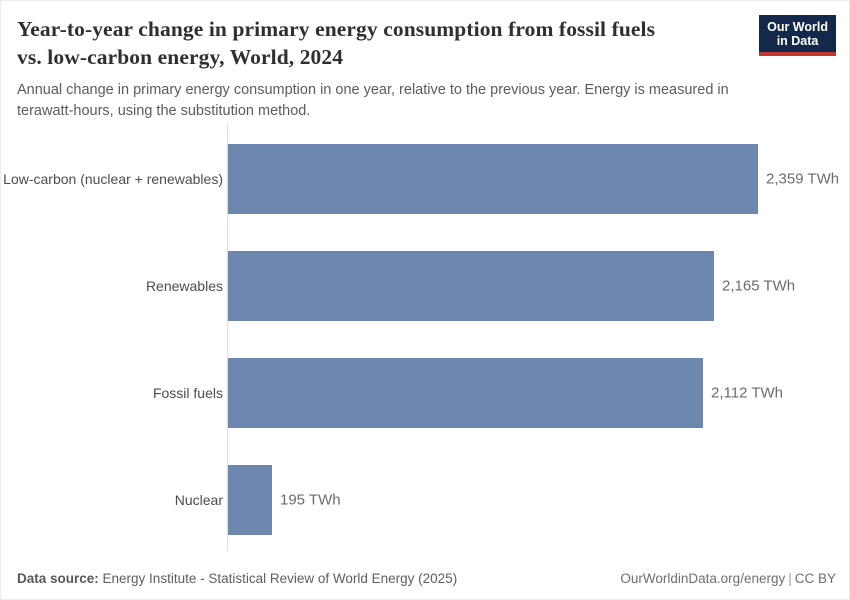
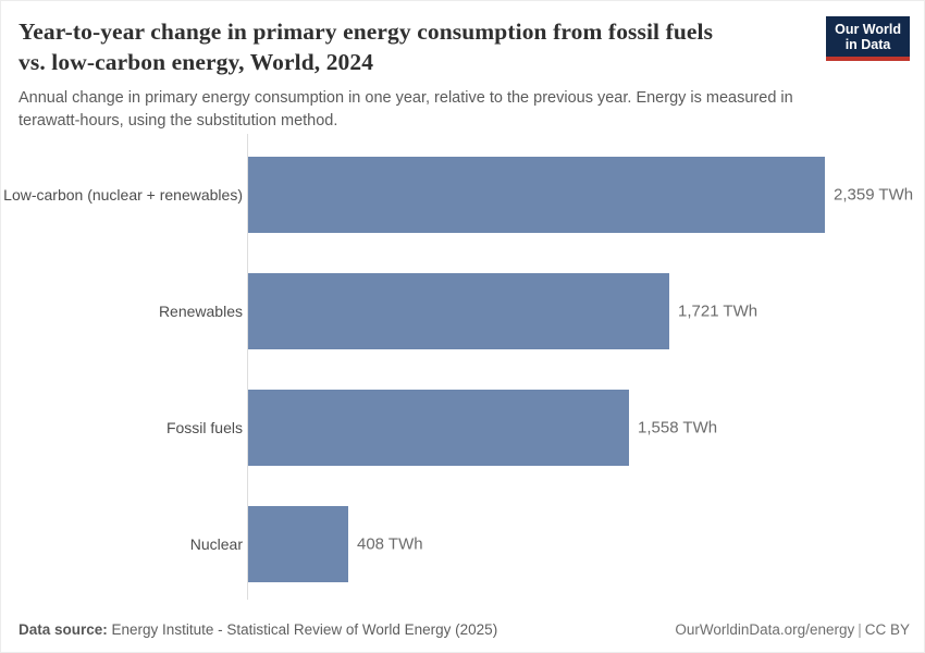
Renewables: 2,165 -> 1,721
Fossil fuels: 2,112 -> 1,558
Nuclear: 195 -> 408
